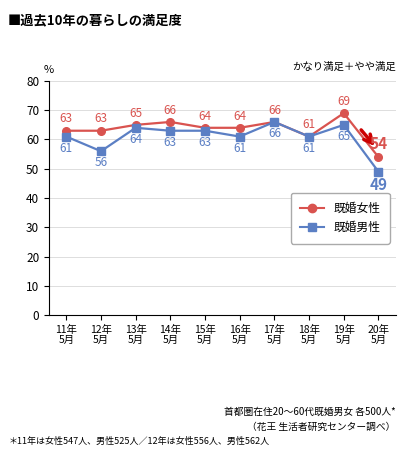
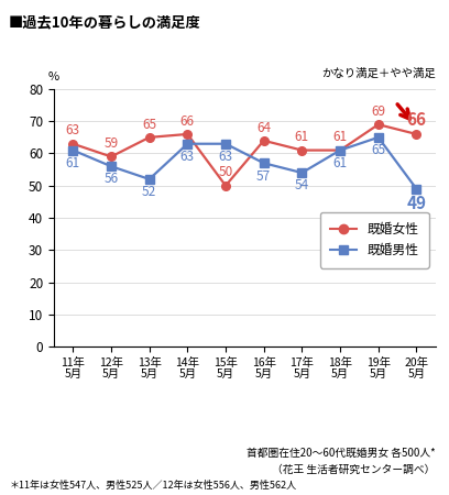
既婚女性/12年 5月: 63 -> 59
既婚男性/13年 5月: 64 -> 52
既婚女性/15年 5月: 64 -> 50
既婚男性/16年 5月: 61 -> 57
既婚女性/17年 5月: 66 -> 61
既婚男性/17年 5月: 66 -> 54
既婚女性/20年 5月: 54 -> 66
